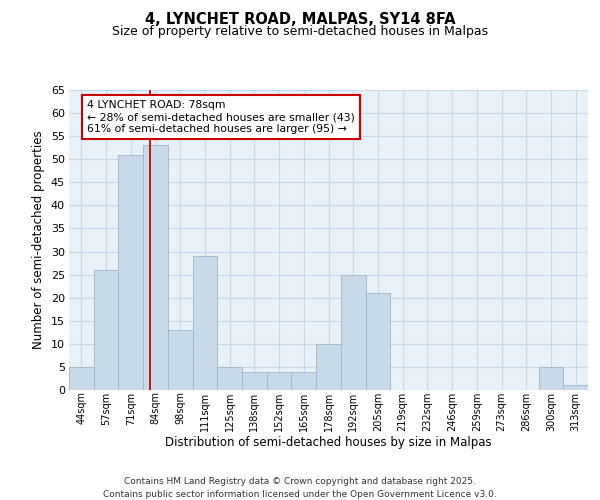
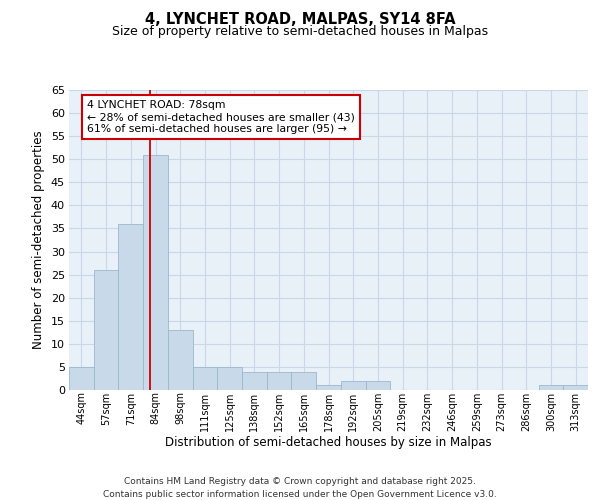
71sqm: 51 -> 36
84sqm: 53 -> 51
111sqm: 29 -> 5
178sqm: 10 -> 1
192sqm: 25 -> 2
205sqm: 21 -> 2
300sqm: 5 -> 1
